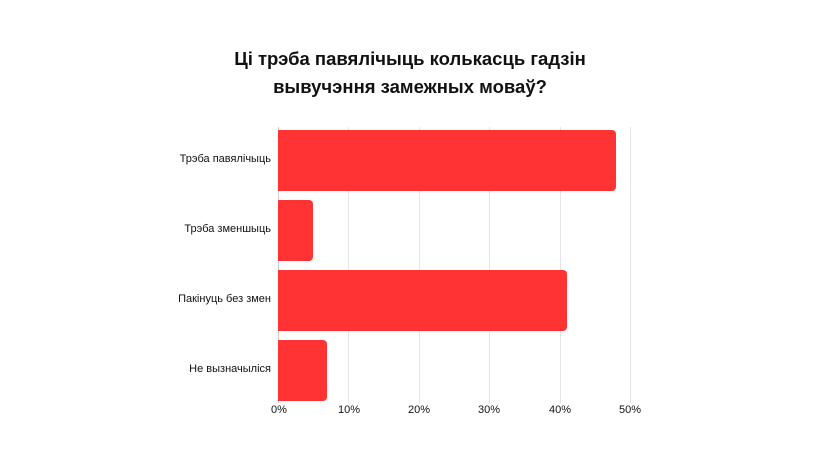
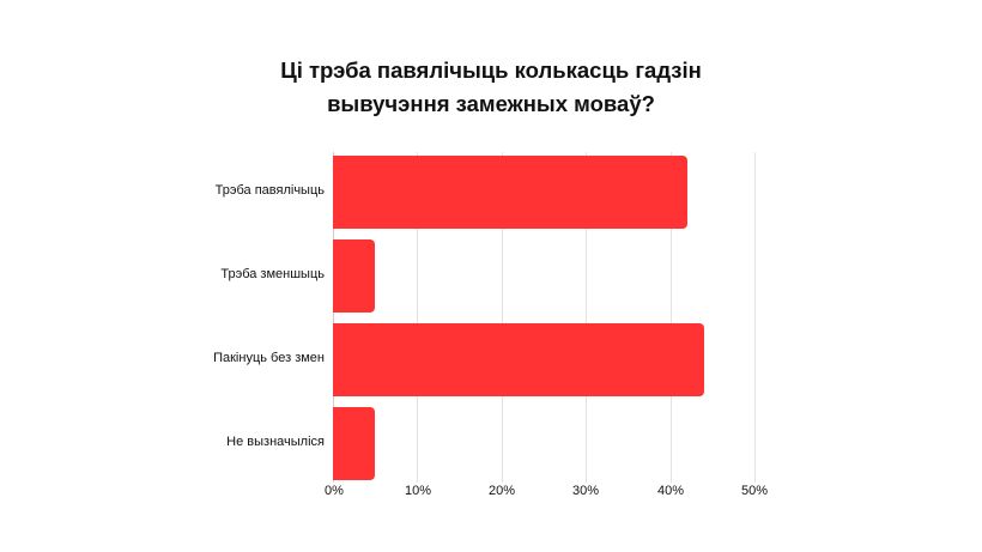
Трэба павялічыць: 48% -> 42%
Пакінуць без змен: 41% -> 44%
Не вызначыліся: 7% -> 5%
